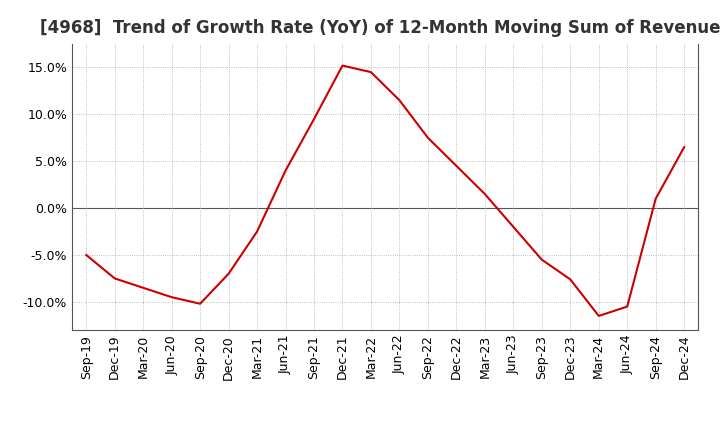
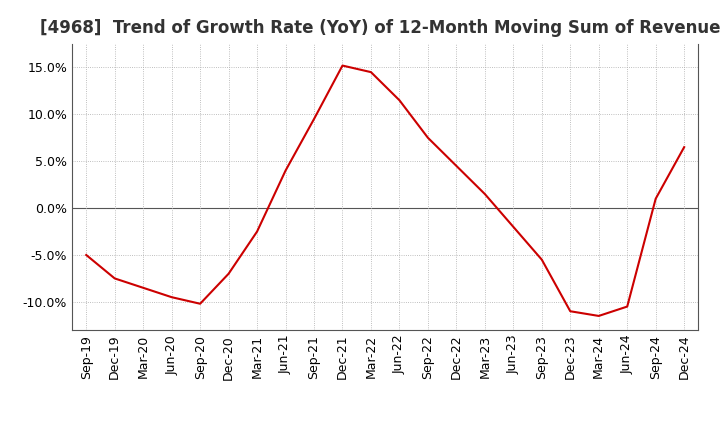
Dec-23: -7.6% -> -11.0%
